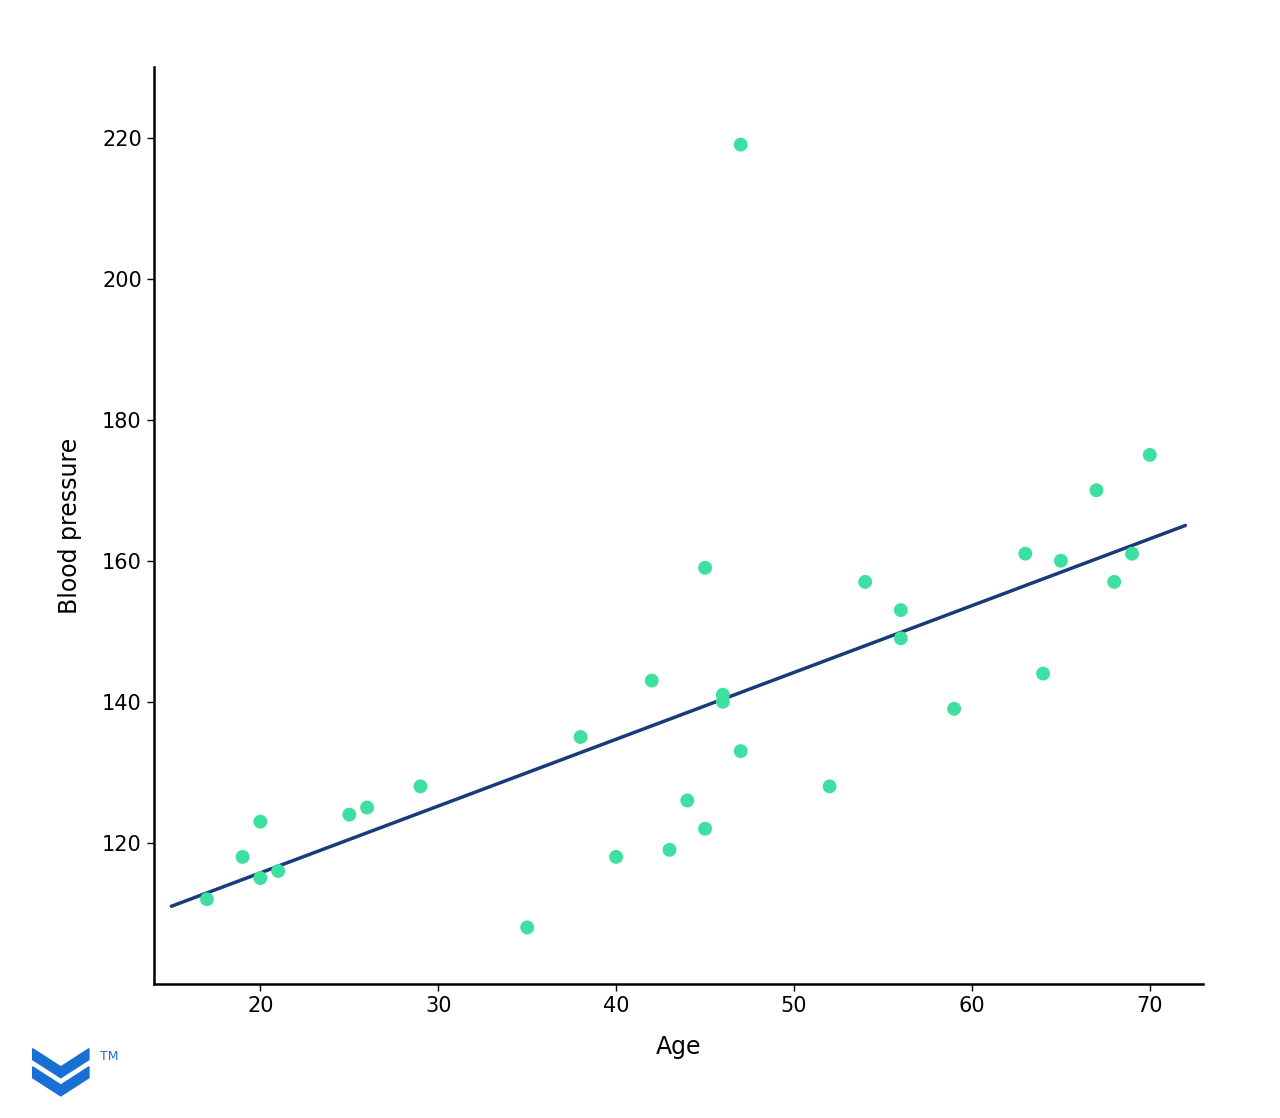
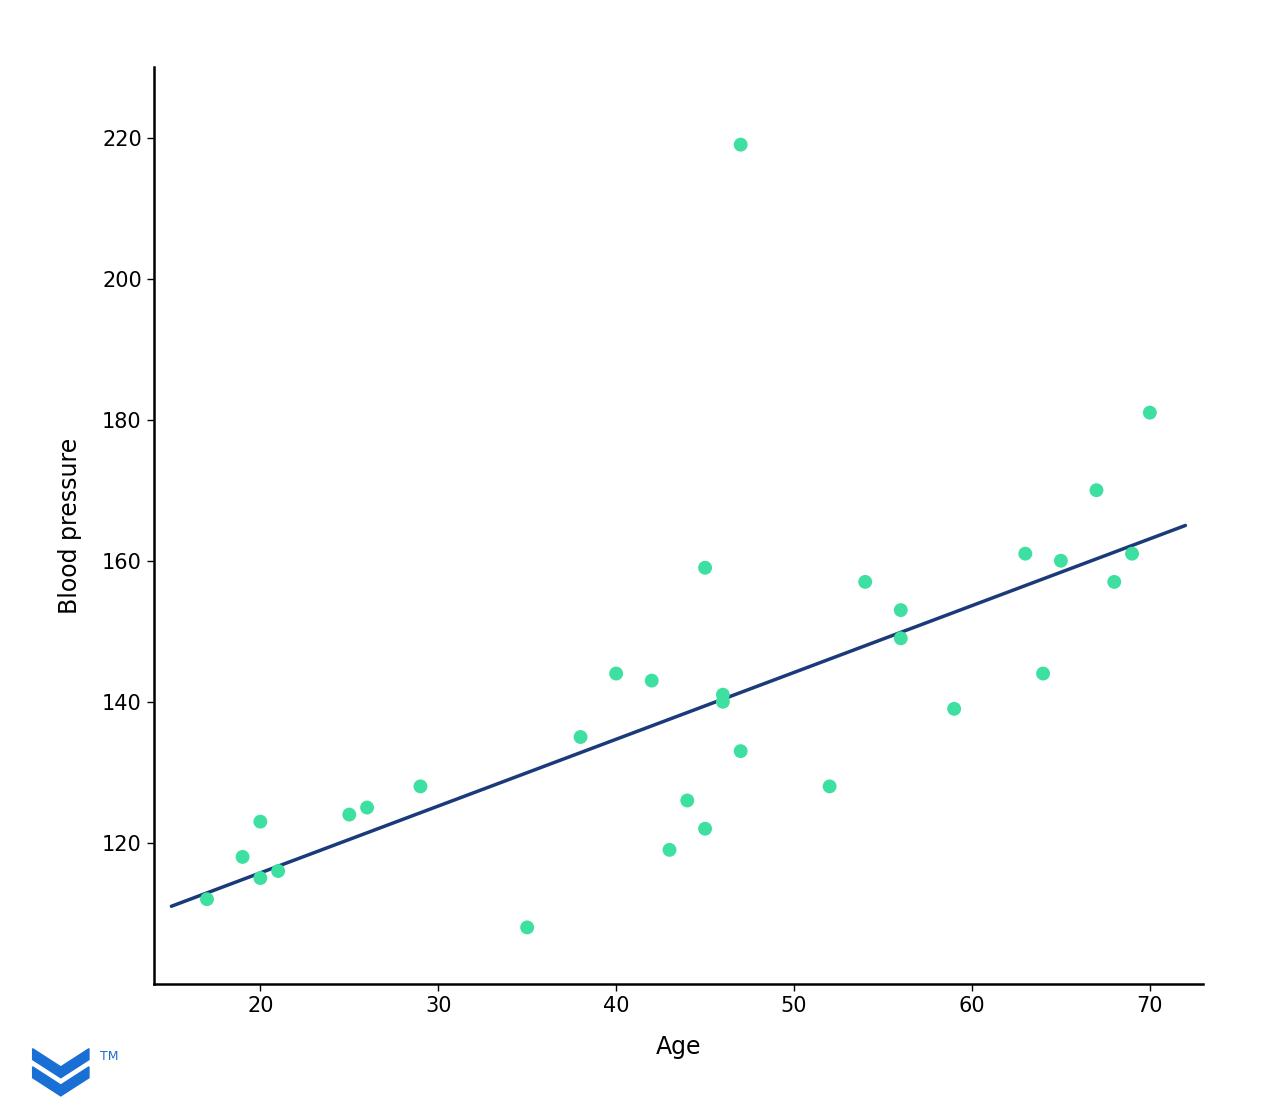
40: 118 -> 144
70: 175 -> 181
